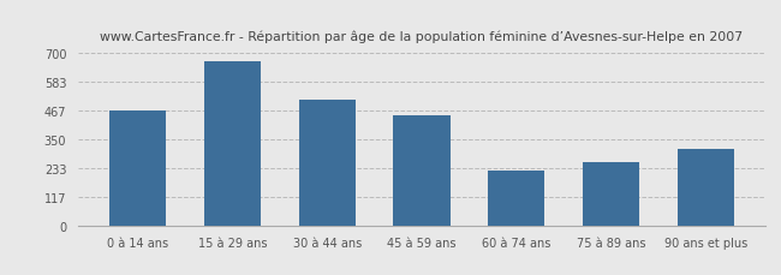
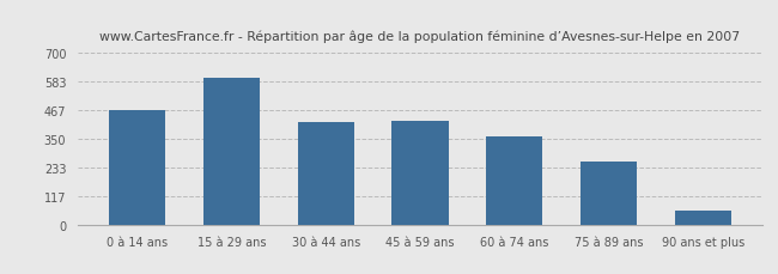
15 à 29 ans: 670 -> 600
30 à 44 ans: 510 -> 420
45 à 59 ans: 450 -> 423
60 à 74 ans: 225 -> 362
90 ans et plus: 310 -> 55
